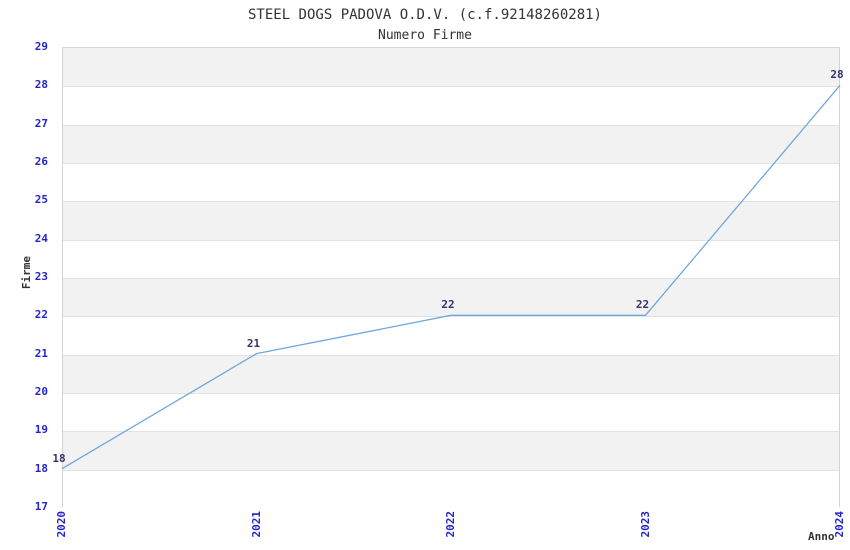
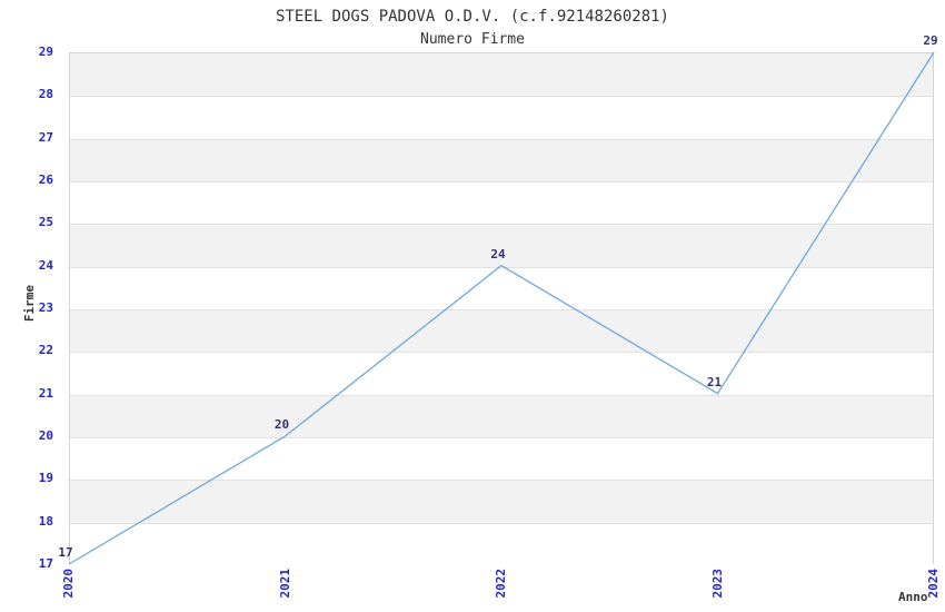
2020: 18 -> 17
2021: 21 -> 20
2022: 22 -> 24
2023: 22 -> 21
2024: 28 -> 29
